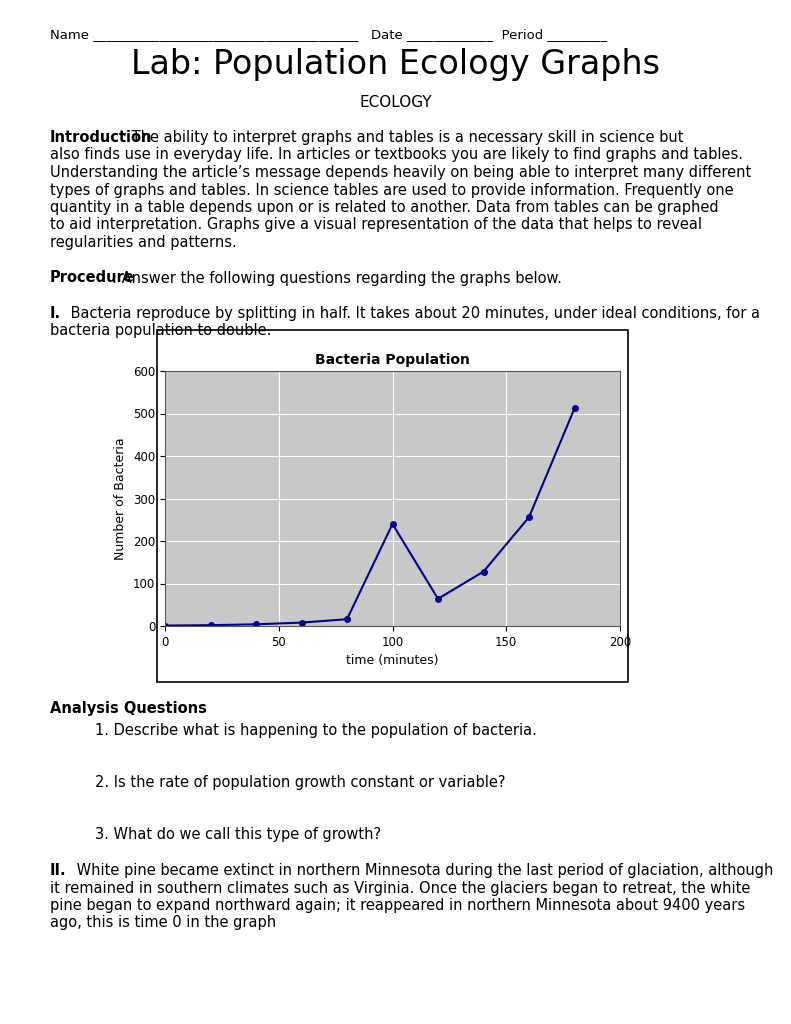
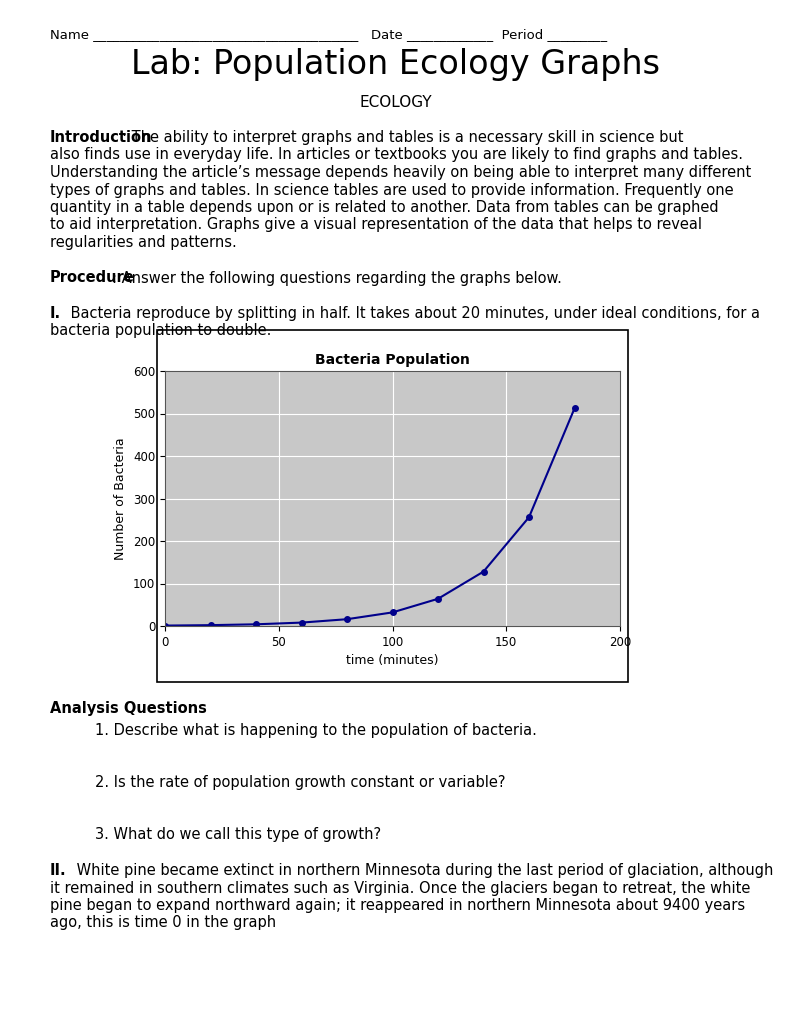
100: 240 -> 32
